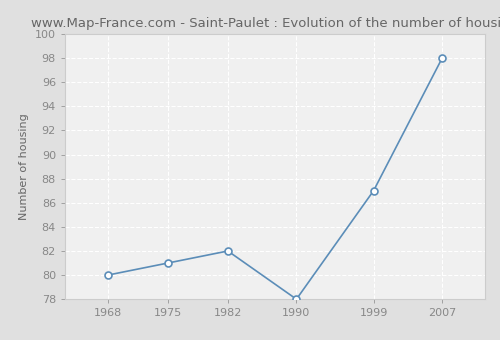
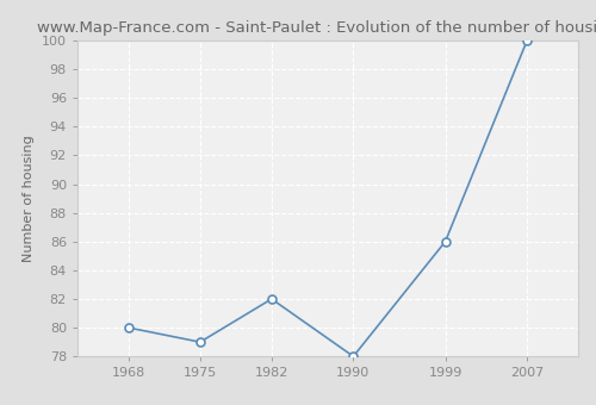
1975: 81 -> 79
1999: 87 -> 86
2007: 98 -> 100
